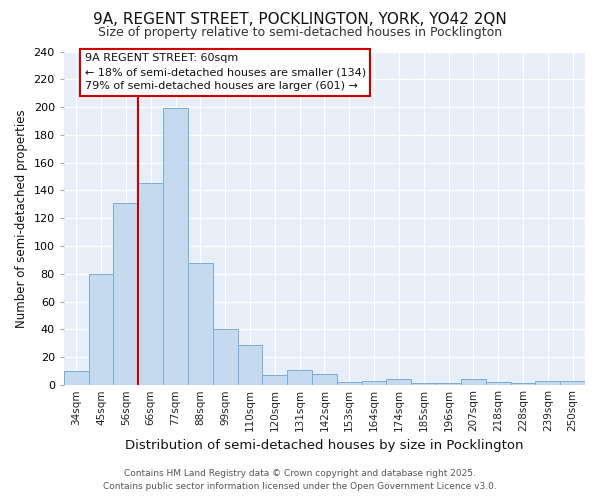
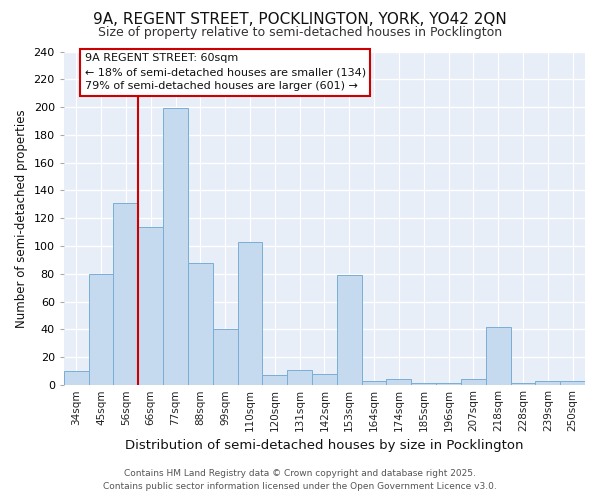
66sqm: 145 -> 114
110sqm: 29 -> 103
153sqm: 2 -> 79
218sqm: 2 -> 42
